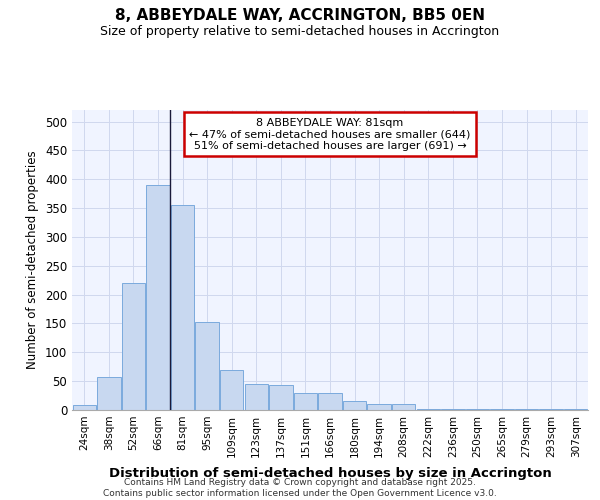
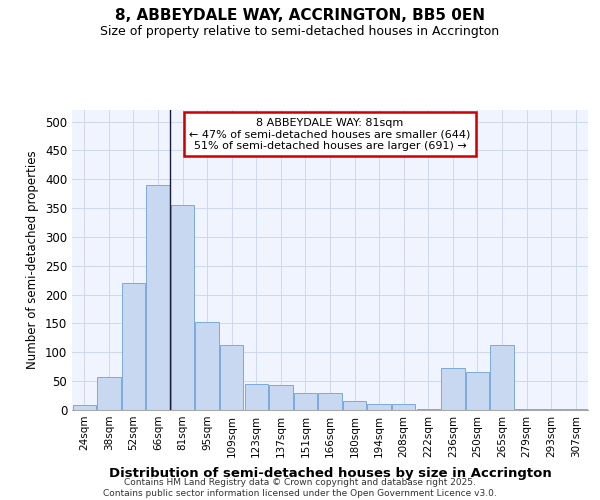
109sqm: 70 -> 112
236sqm: 2 -> 72
250sqm: 2 -> 66
265sqm: 2 -> 112
